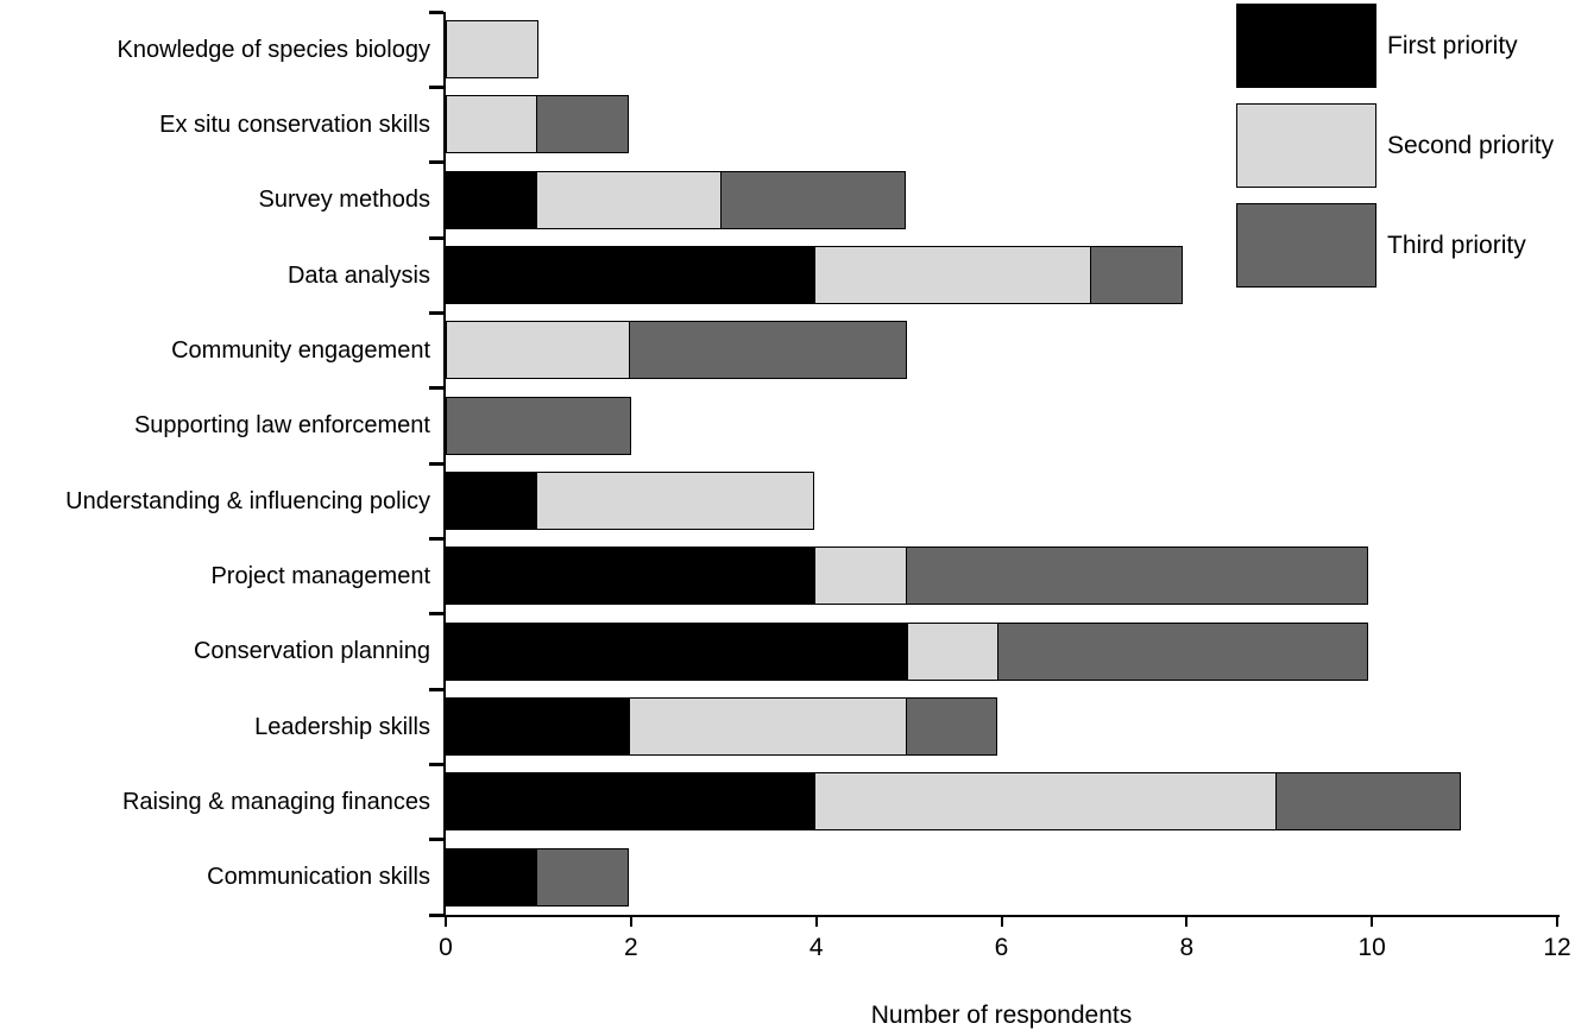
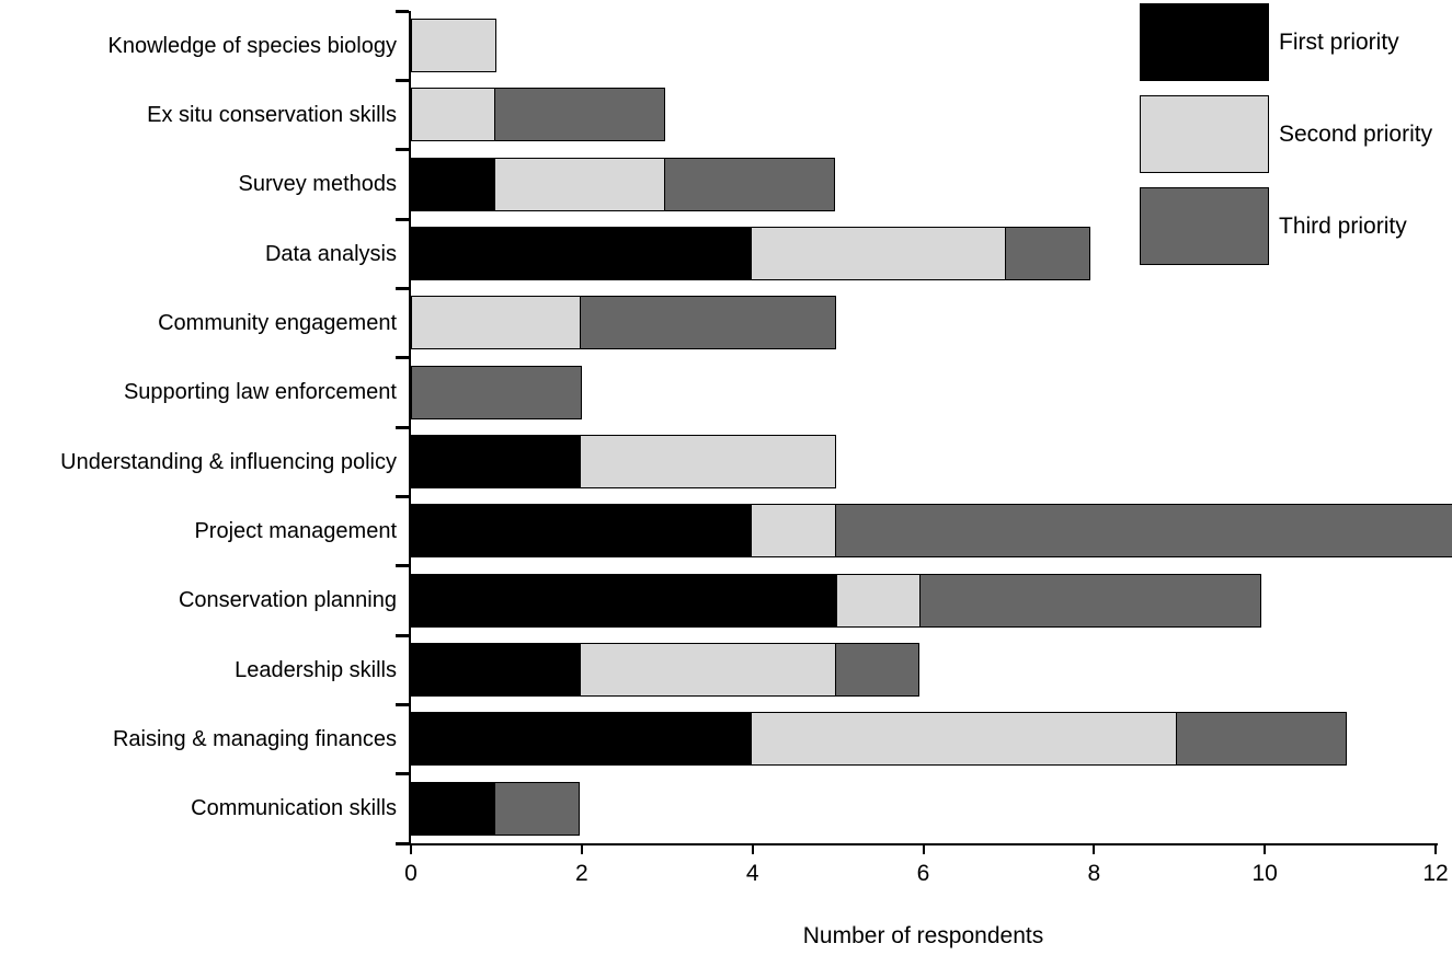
Third priority/Ex situ conservation skills: 1 -> 2
First priority/Understanding & influencing policy: 1 -> 2
Third priority/Project management: 5 -> 10
